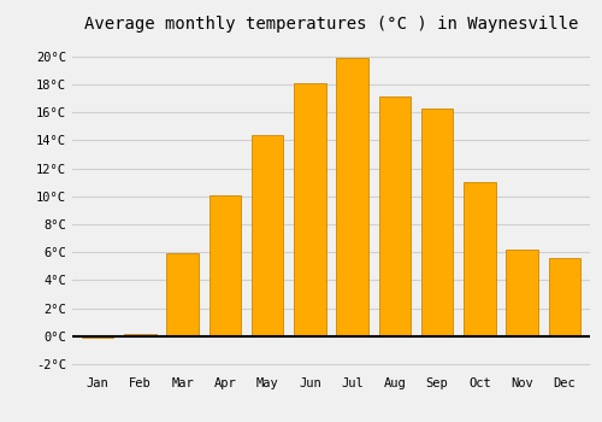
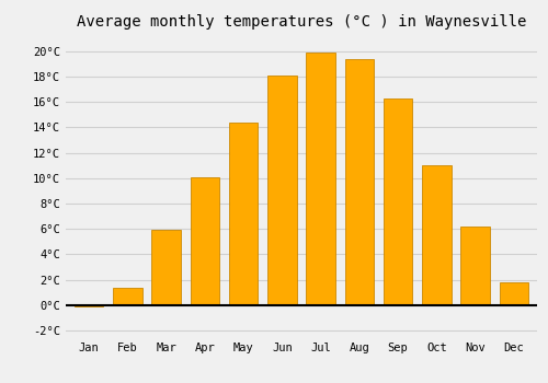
Feb: 0.2°C -> 1.4°C
Aug: 17.1°C -> 19.4°C
Dec: 5.6°C -> 1.8°C
